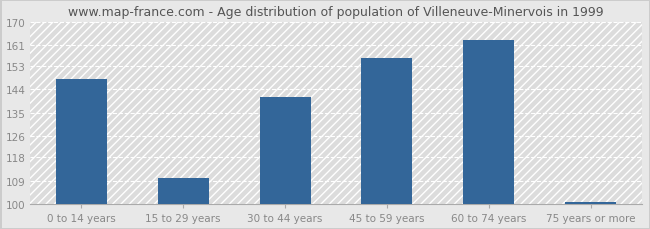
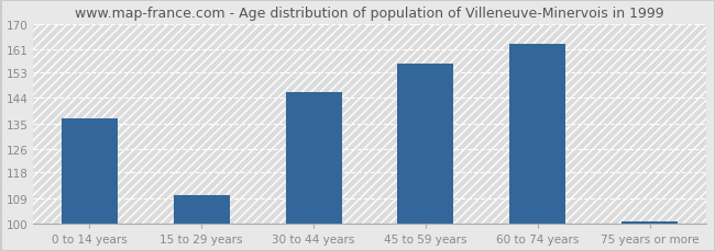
0 to 14 years: 148 -> 137
30 to 44 years: 141 -> 146
